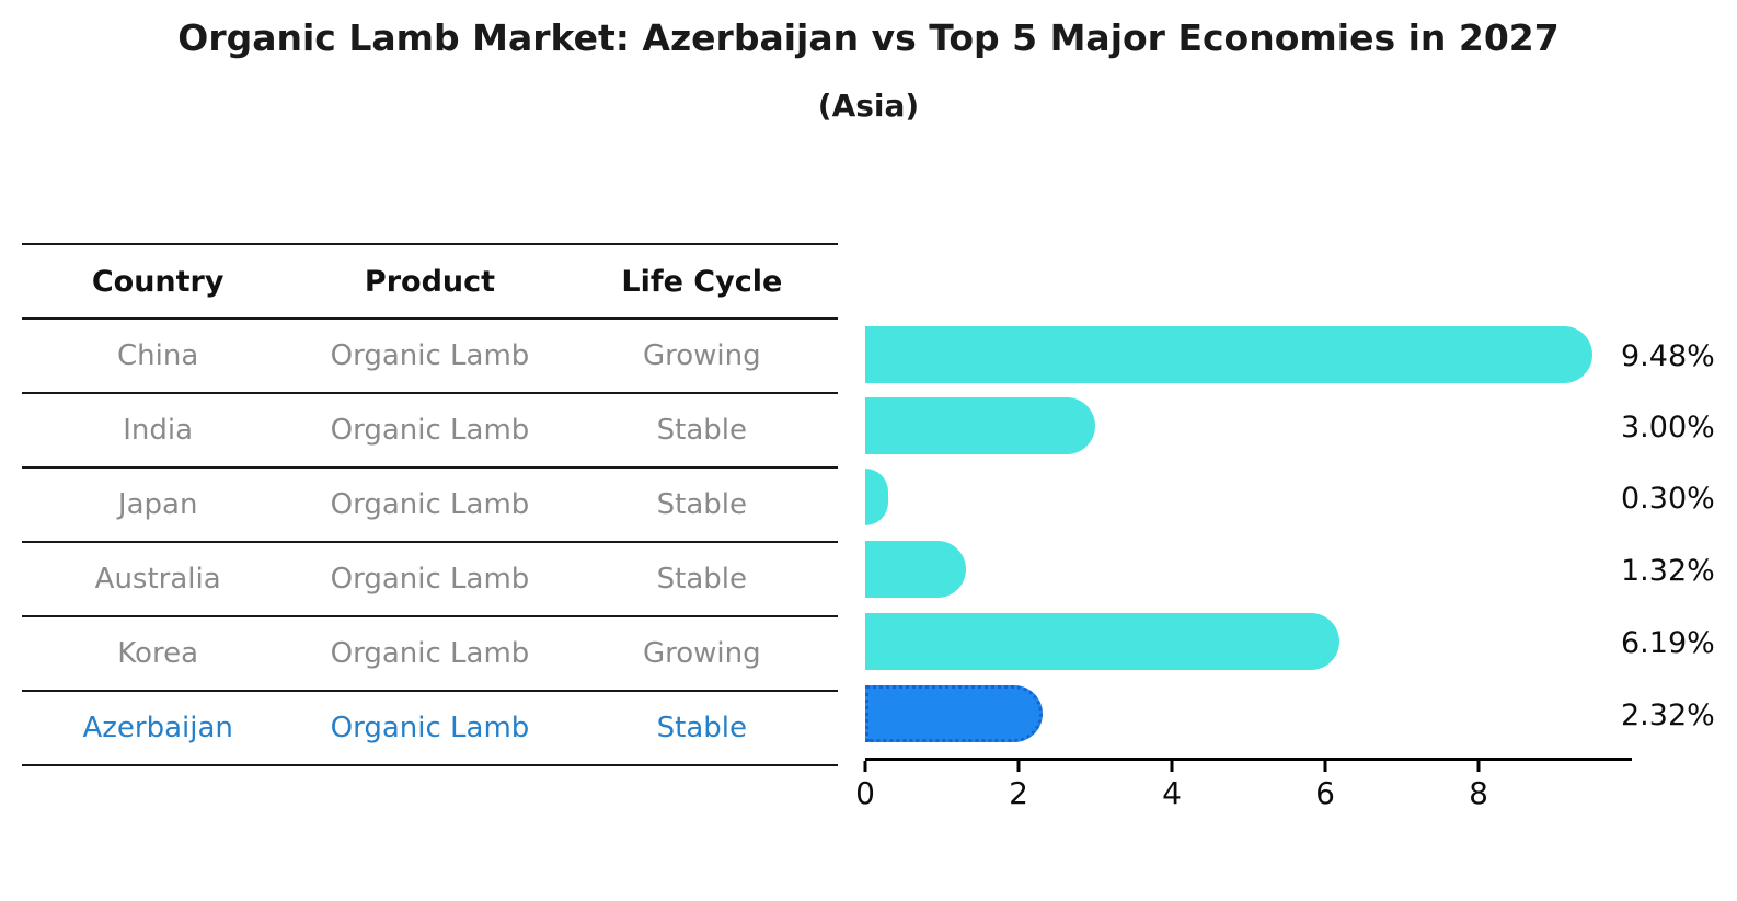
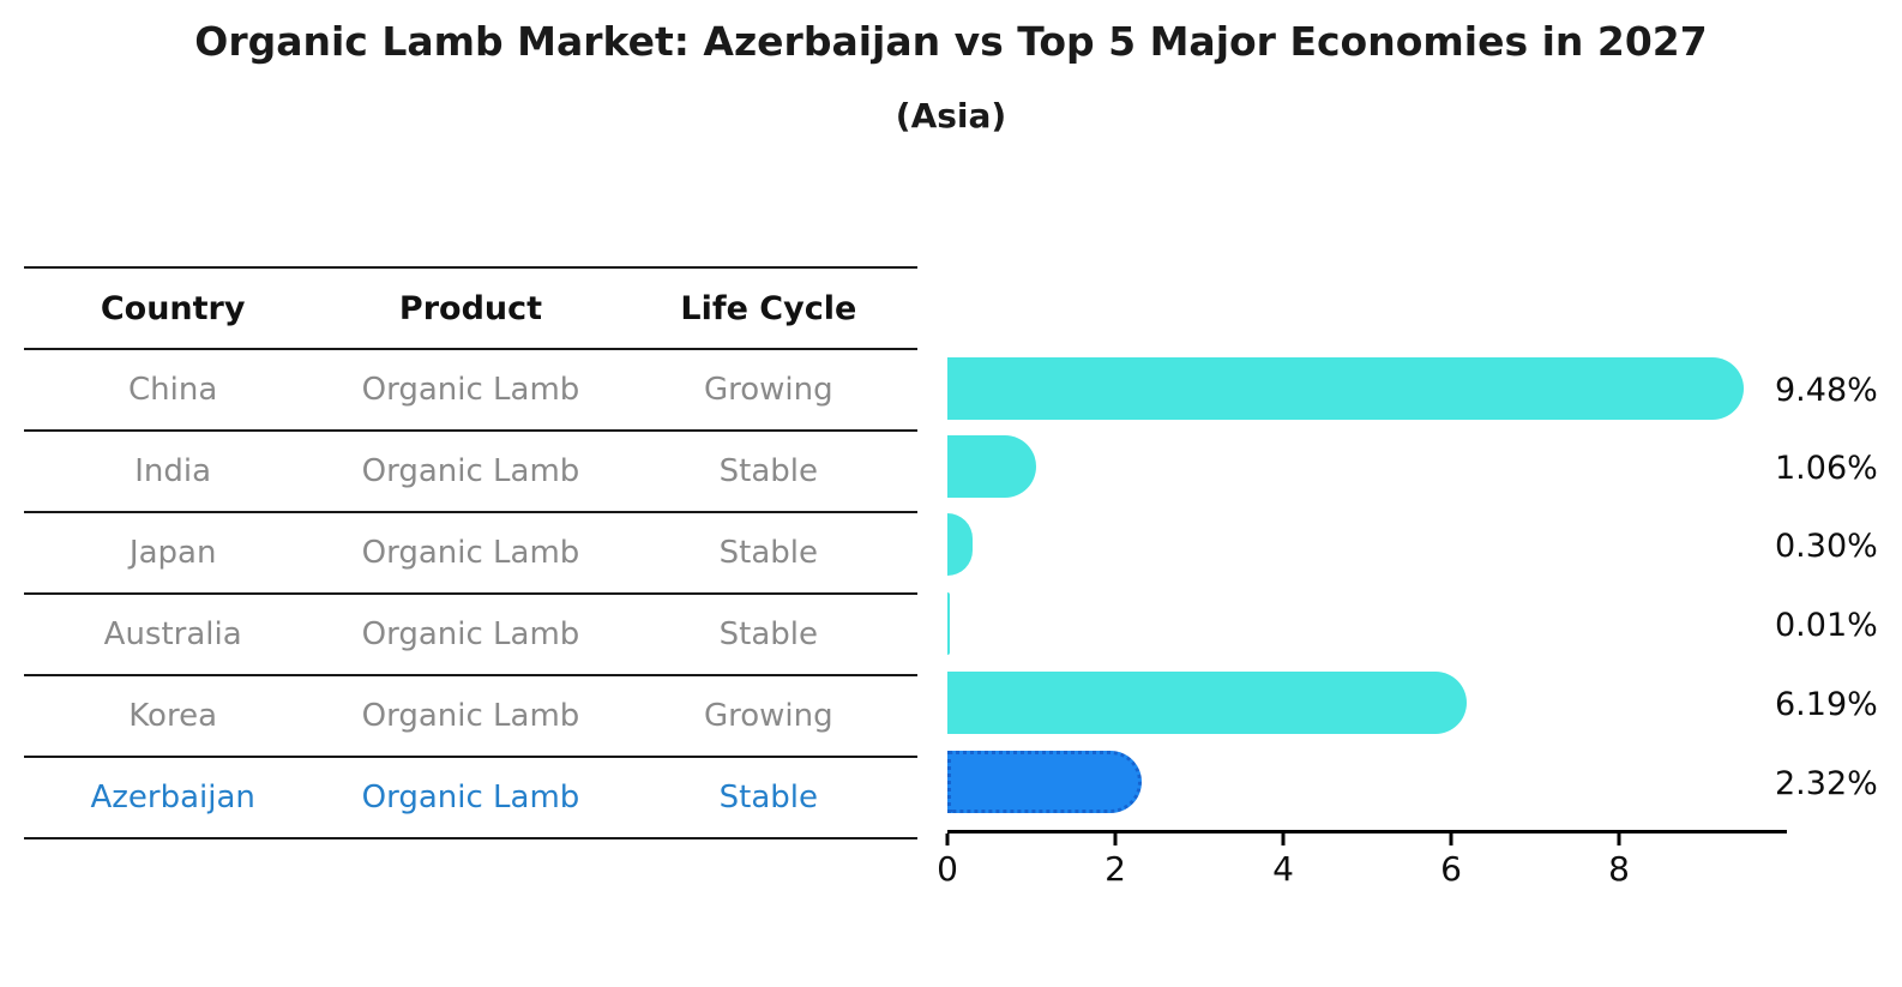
India: 3.00% -> 1.06%
Australia: 1.32% -> 0.01%
